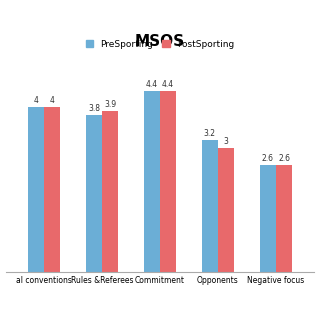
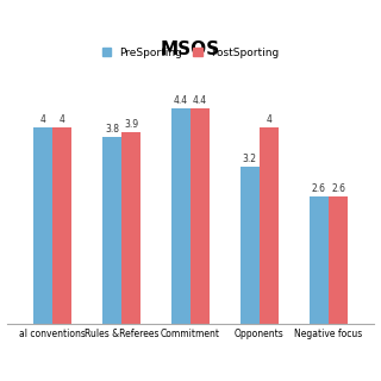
PostSporting/Opponents: 3 -> 4
